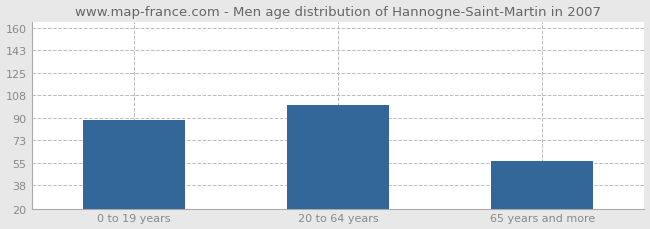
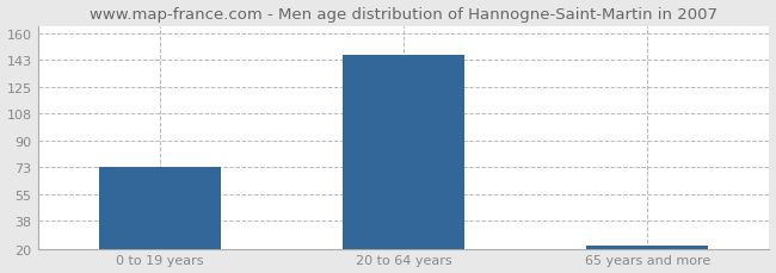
0 to 19 years: 89 -> 73
20 to 64 years: 100 -> 146
65 years and more: 57 -> 22
